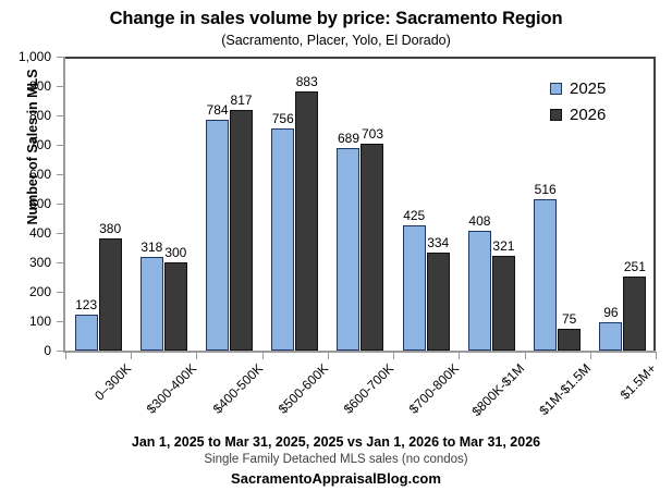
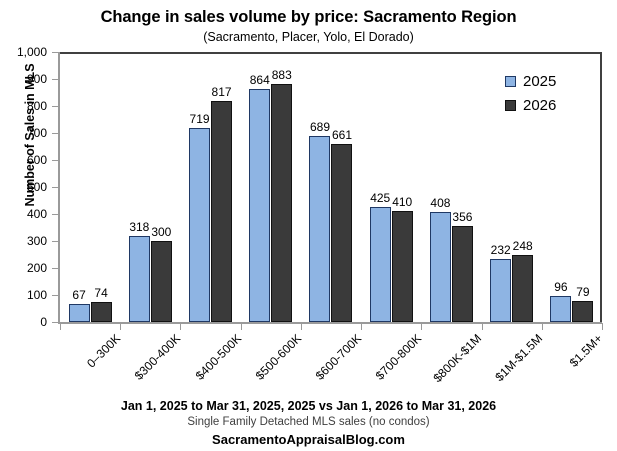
2025/0–300K: 123 -> 67
2026/0–300K: 380 -> 74
2025/$400-500K: 784 -> 719
2025/$500-600K: 756 -> 864
2026/$600-700K: 703 -> 661
2026/$700-800K: 334 -> 410
2026/$800K-$1M: 321 -> 356
2025/$1M-$1.5M: 516 -> 232
2026/$1M-$1.5M: 75 -> 248
2026/$1.5M+: 251 -> 79
